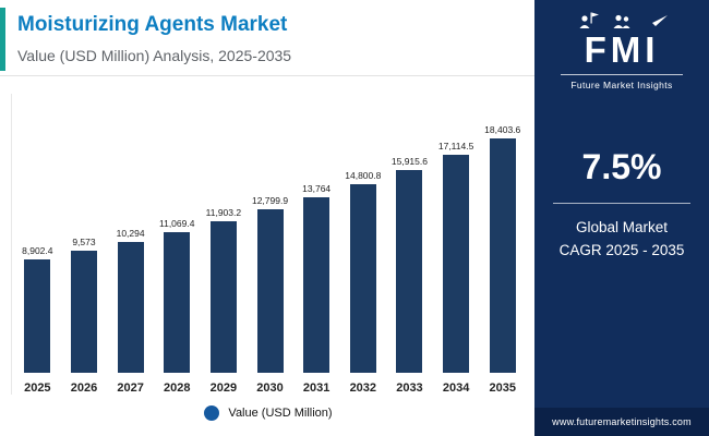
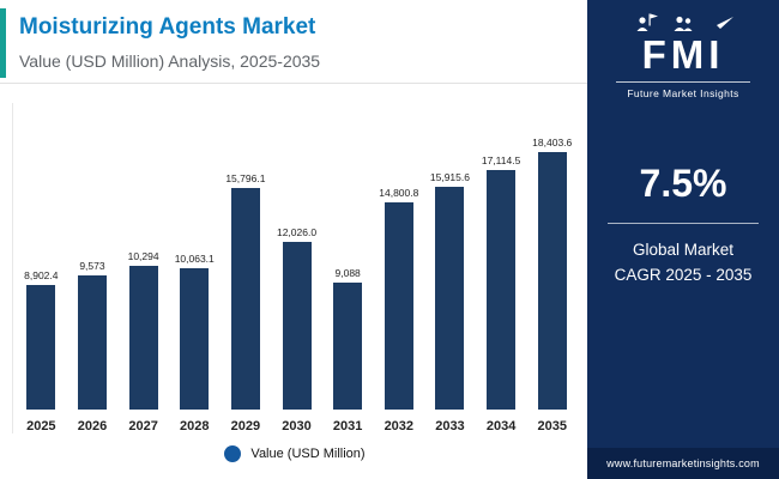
2028: 11,069.4 -> 10,063.1
2029: 11,903.2 -> 15,796.1
2030: 12,799.9 -> 12,026.0
2031: 13,764 -> 9,088
